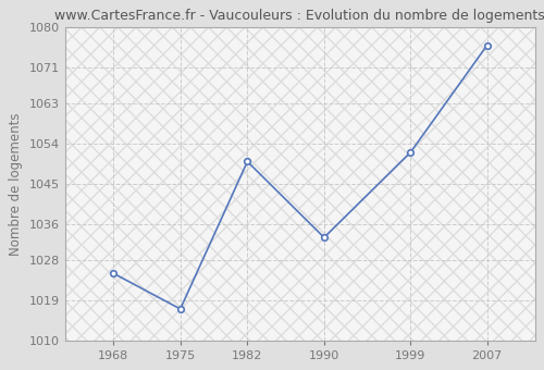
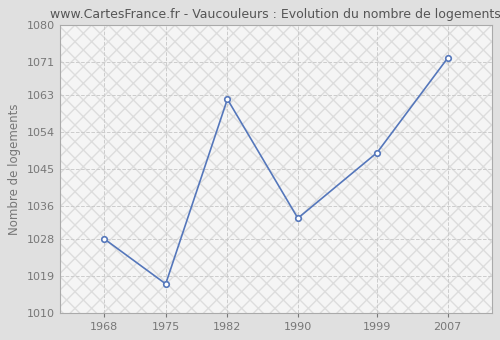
1968: 1025 -> 1028
1982: 1050 -> 1062
1999: 1052 -> 1049
2007: 1076 -> 1072
